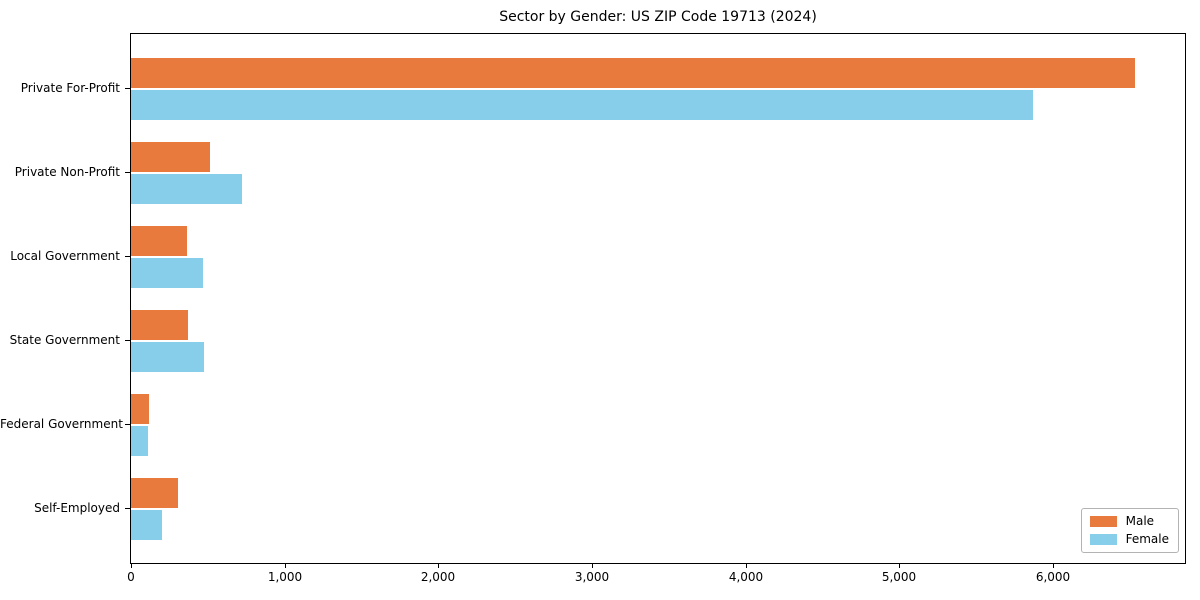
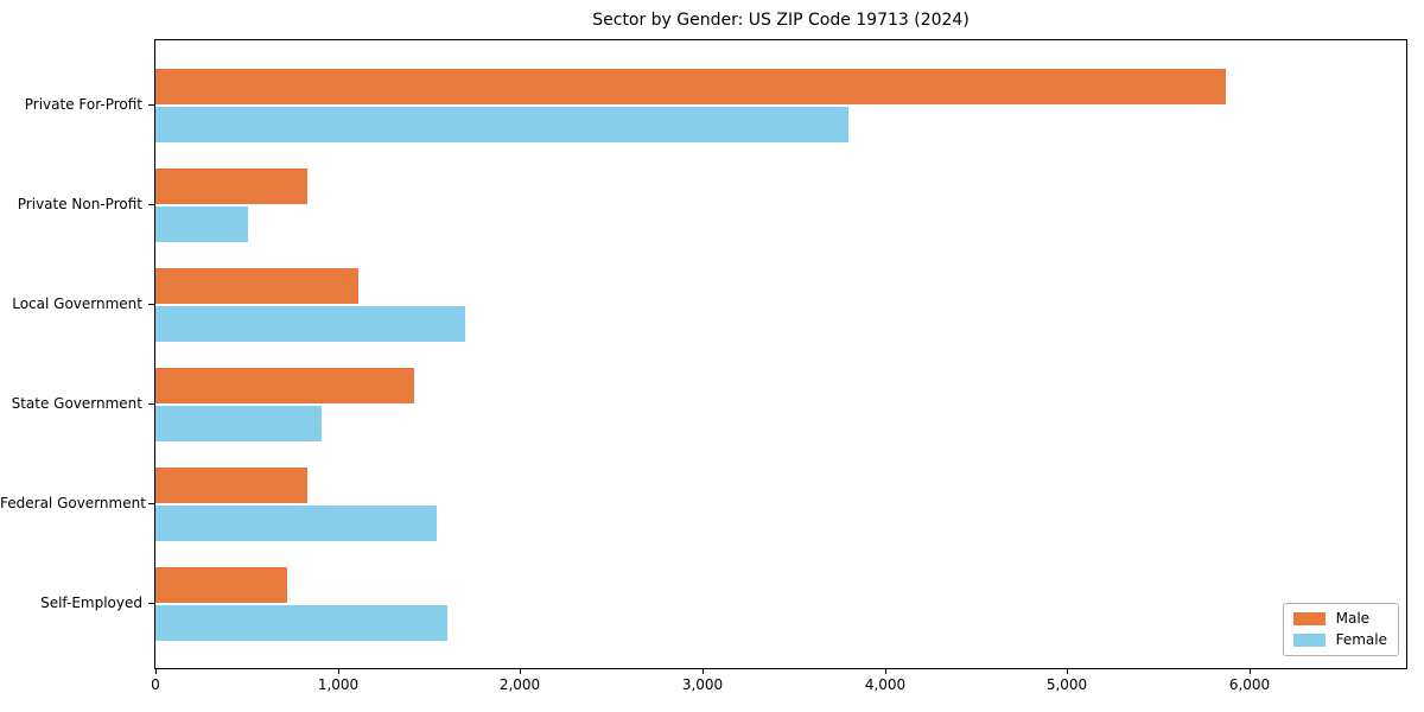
Male/Private For-Profit: 6530 -> 5870
Female/Private For-Profit: 5870 -> 3800
Male/Private Non-Profit: 510 -> 830
Female/Private Non-Profit: 720 -> 510
Male/Local Government: 360 -> 1110
Female/Local Government: 470 -> 1700
Male/State Government: 370 -> 1420
Female/State Government: 480 -> 910
Male/Federal Government: 120 -> 830
Female/Federal Government: 110 -> 1540
Male/Self-Employed: 310 -> 720
Female/Self-Employed: 200 -> 1600
